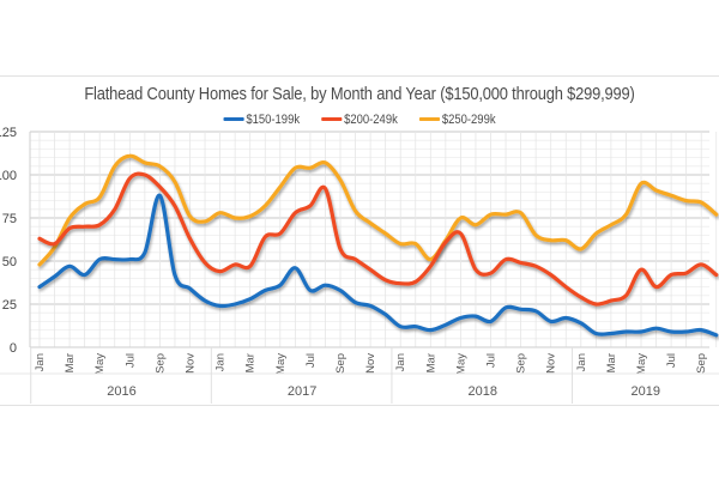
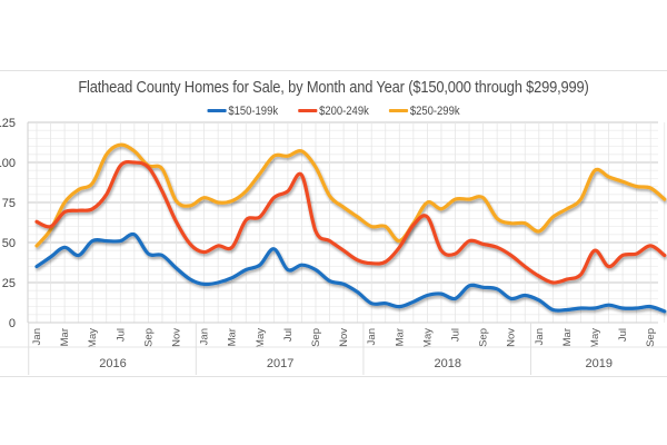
$150-199k/Sep 2016: 88 -> 43
$200-249k/Sep 2016: 93 -> 97
$250-299k/Sep 2016: 105 -> 98
